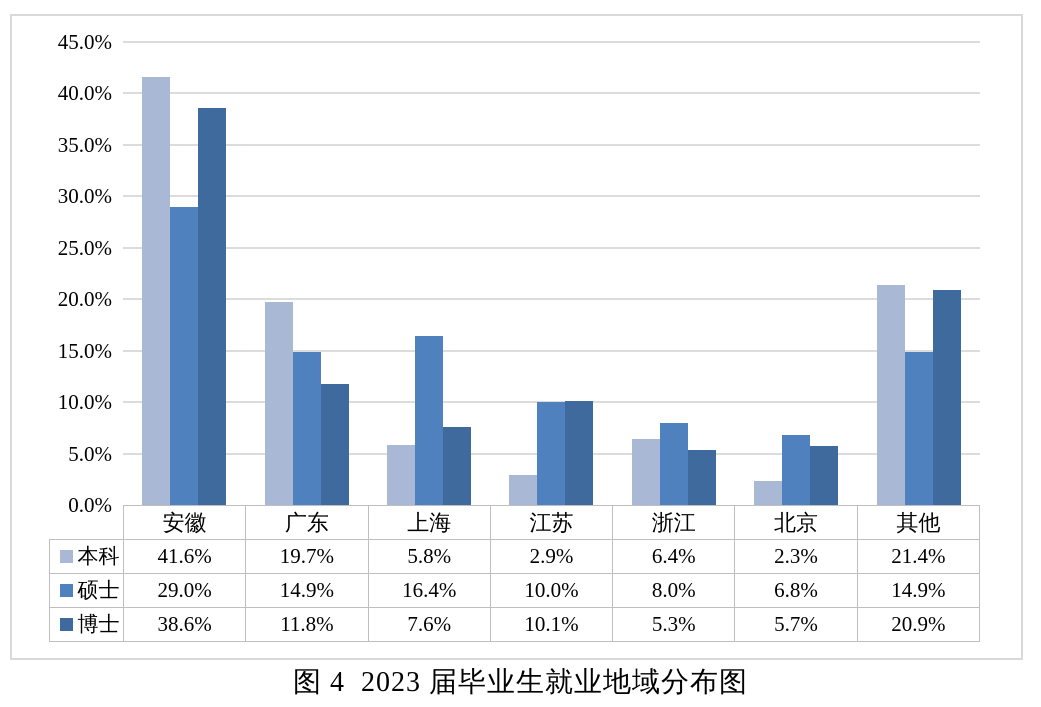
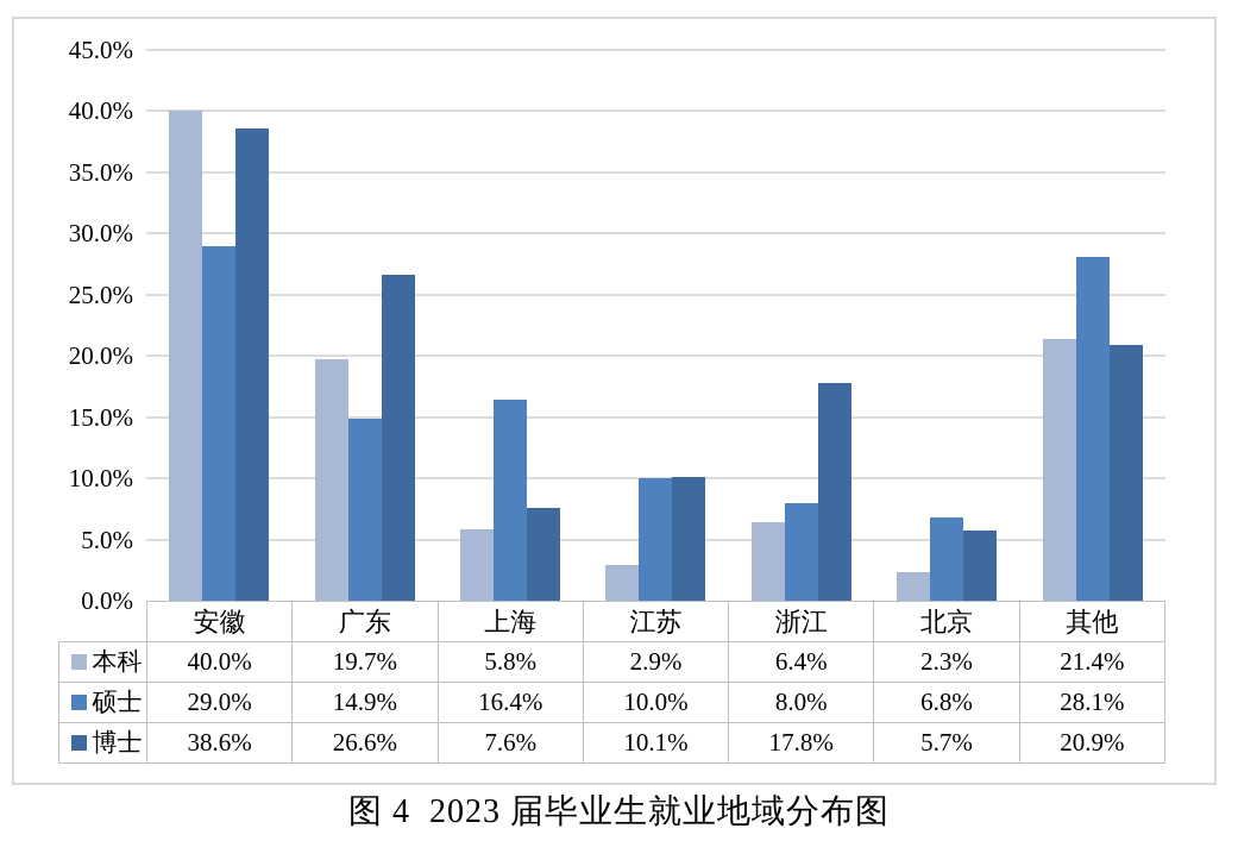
本科/安徽: 41.6% -> 40.0%
博士/广东: 11.8% -> 26.6%
博士/浙江: 5.3% -> 17.8%
硕士/其他: 14.9% -> 28.1%
